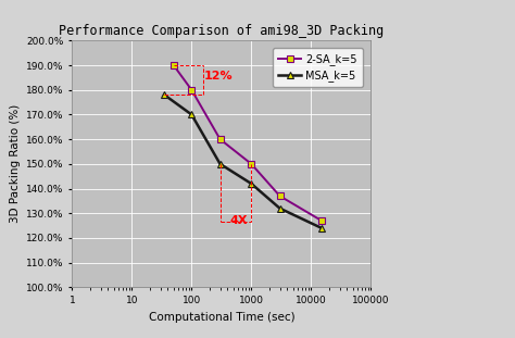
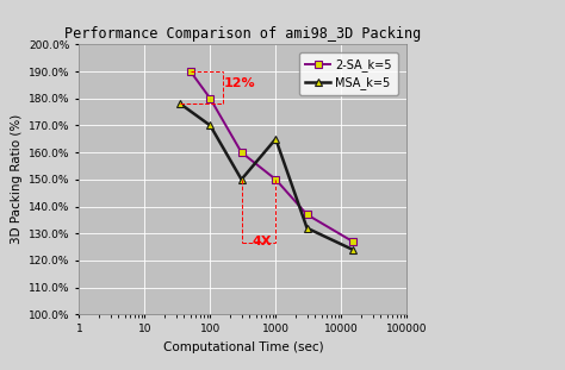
MSA_k=5/1000: 142% -> 165%
